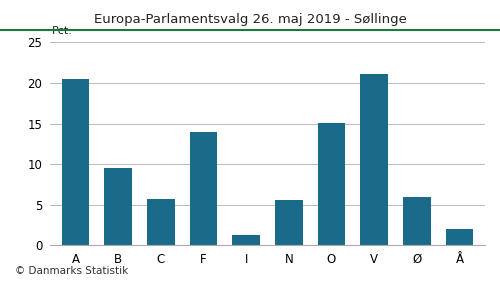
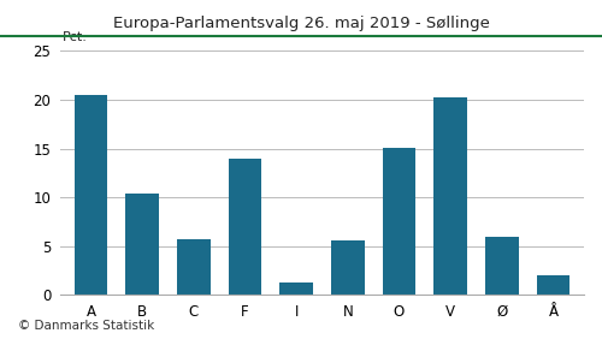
B: 9.5 -> 10.4
V: 21.1 -> 20.2
